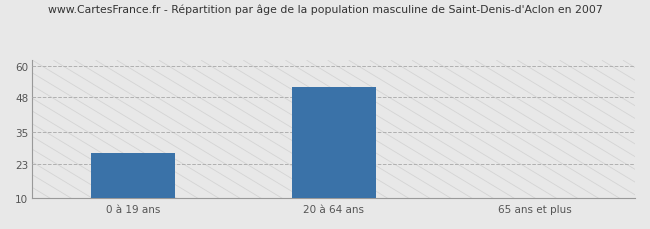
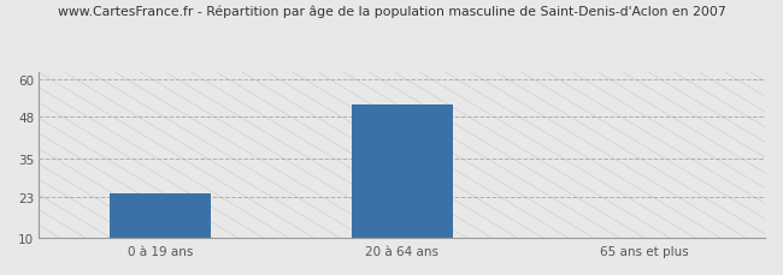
0 à 19 ans: 27.0 -> 24.0
